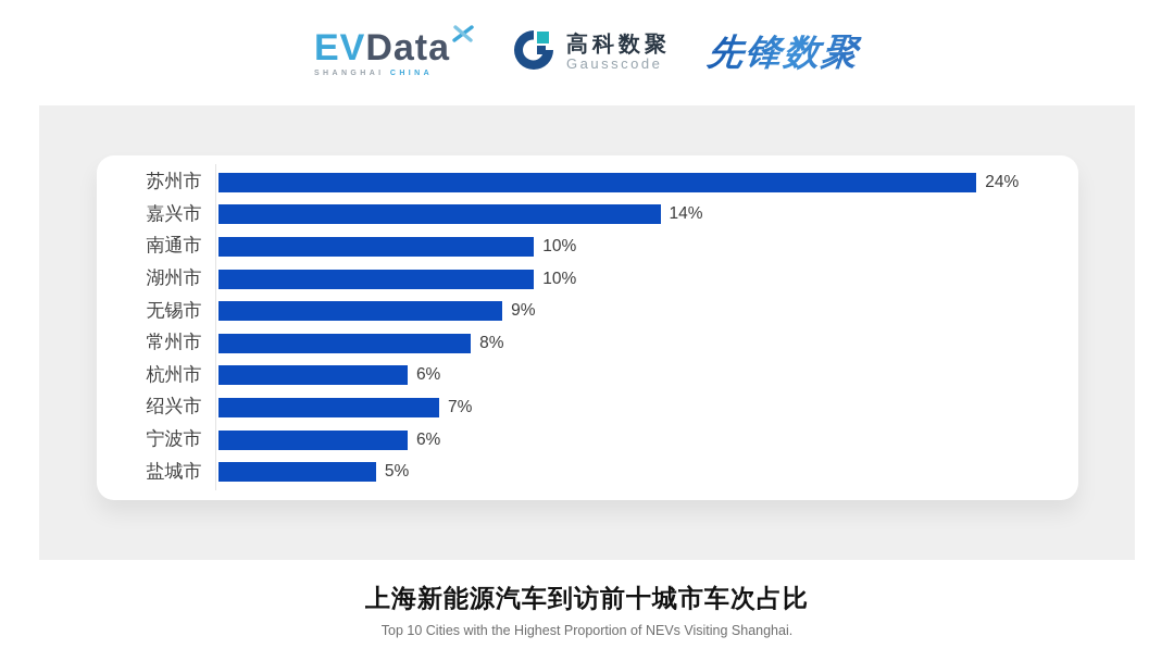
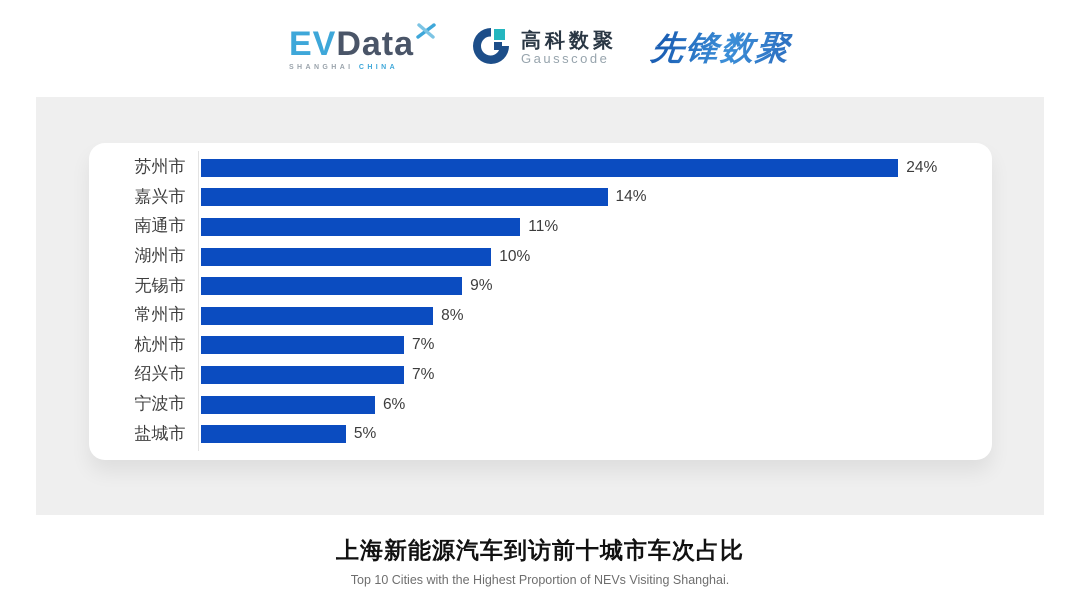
南通市: 10% -> 11%
杭州市: 6% -> 7%
